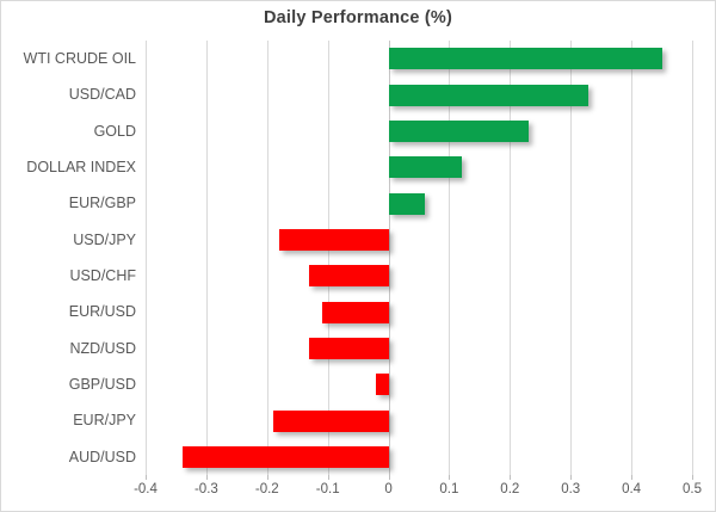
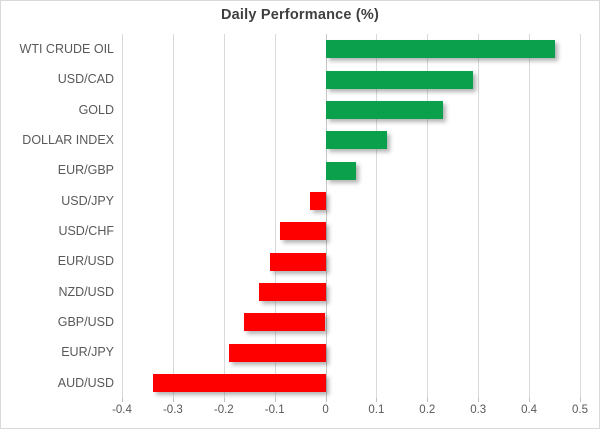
USD/CAD: 0.33 -> 0.29
USD/JPY: -0.18 -> -0.03
USD/CHF: -0.13 -> -0.09
GBP/USD: -0.02 -> -0.16
